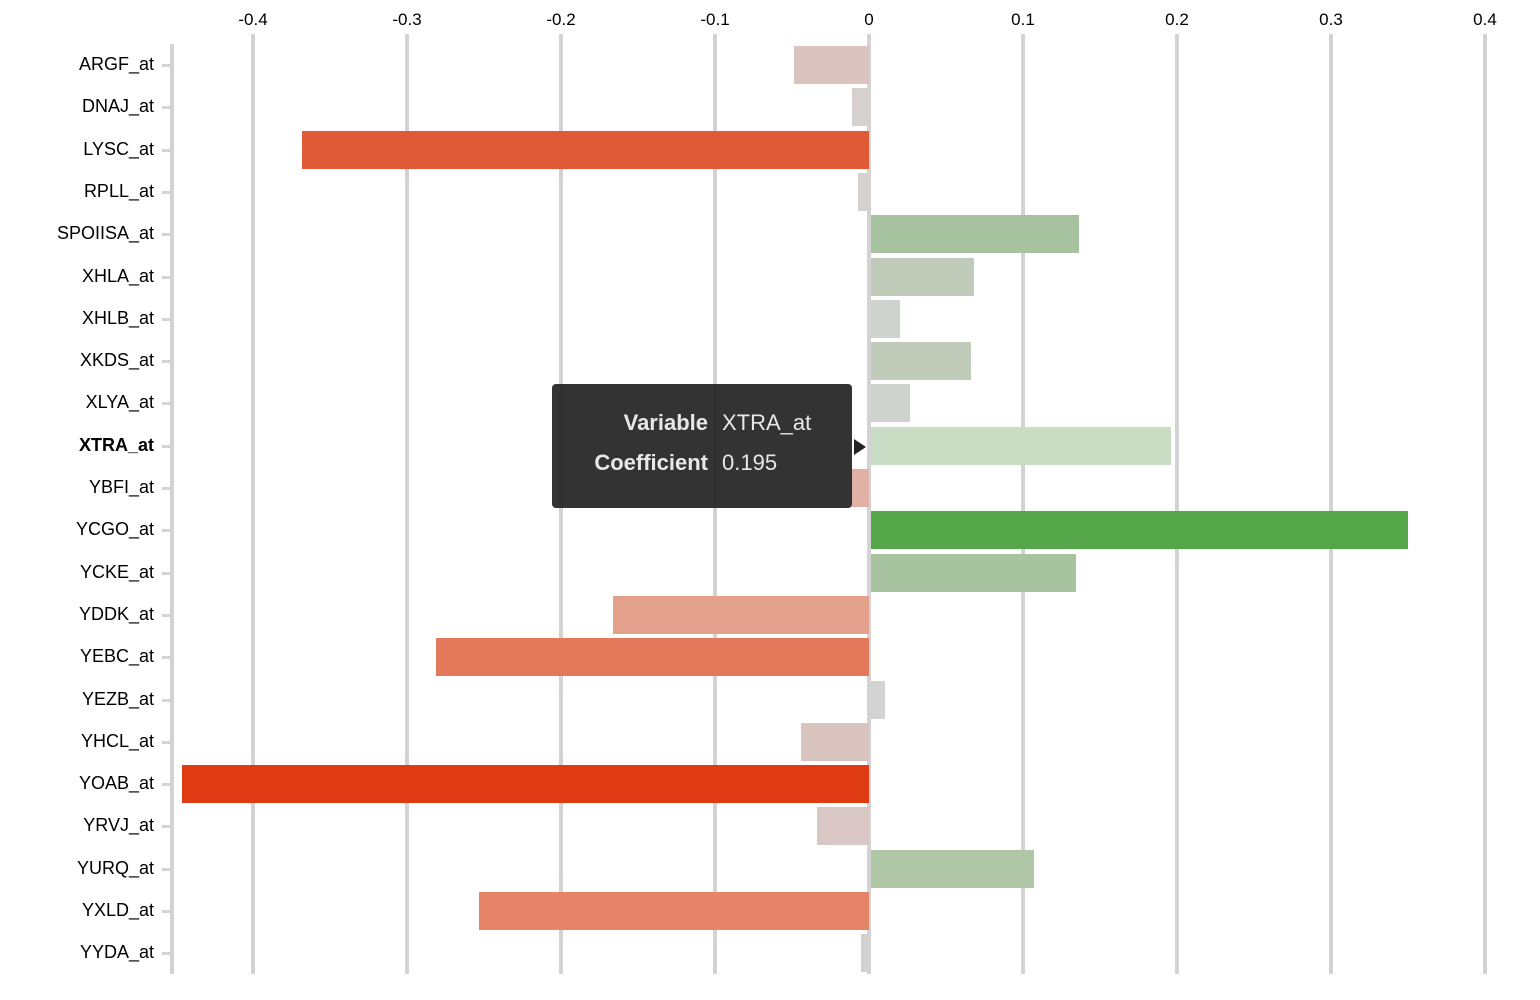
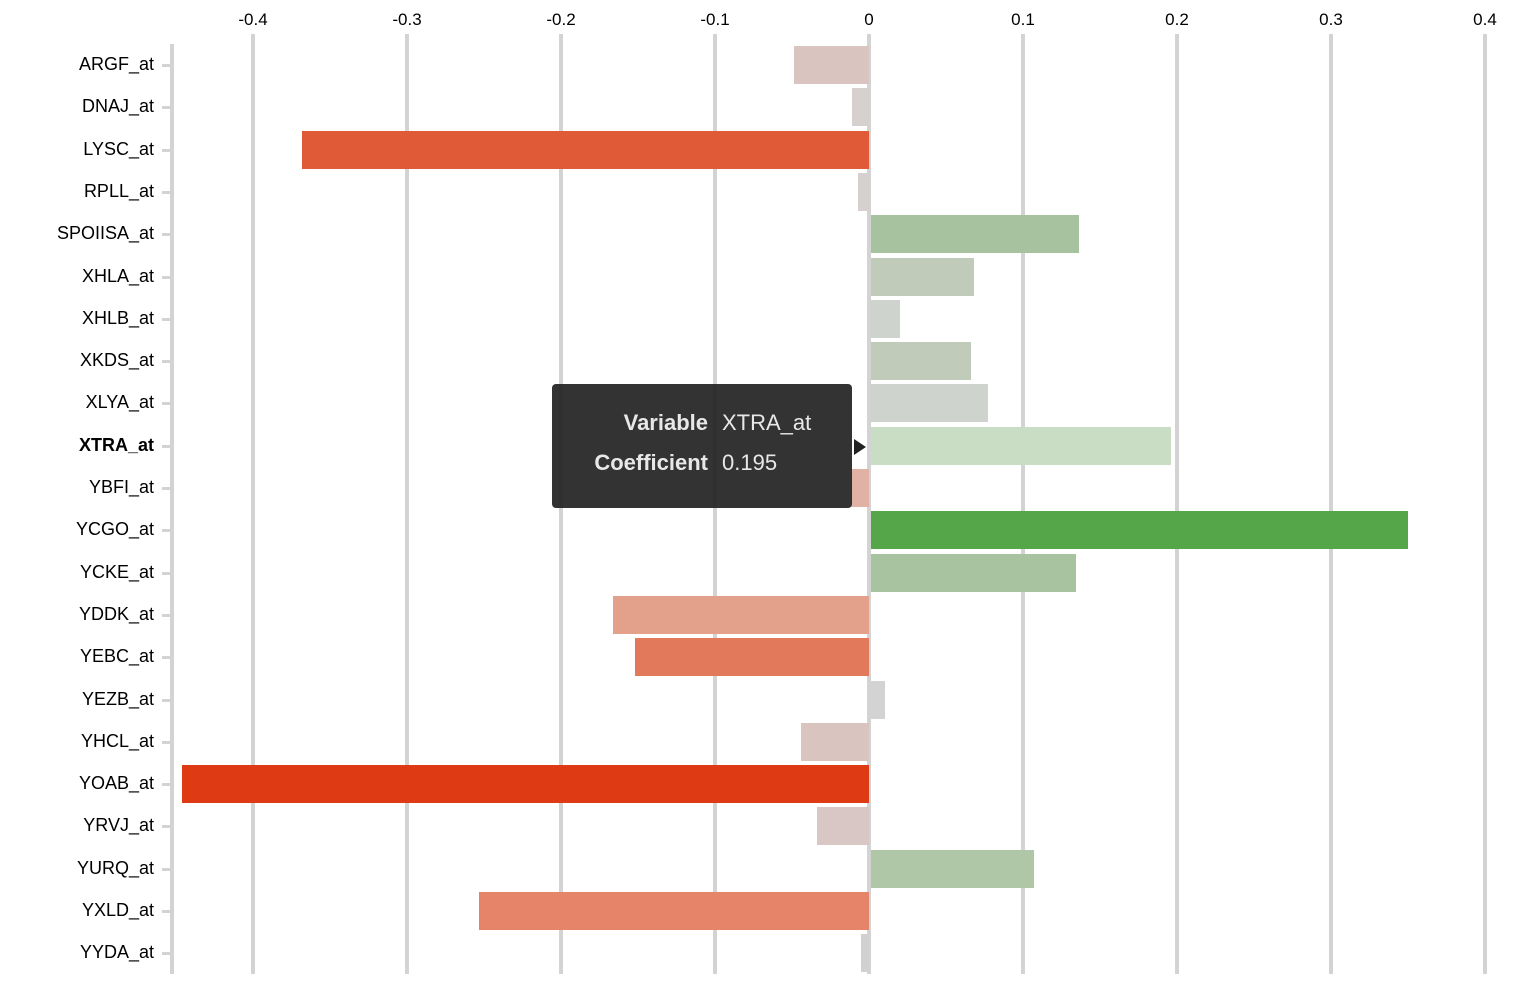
XLYA_at: 0.025 -> 0.076
YEBC_at: -0.281 -> -0.152
